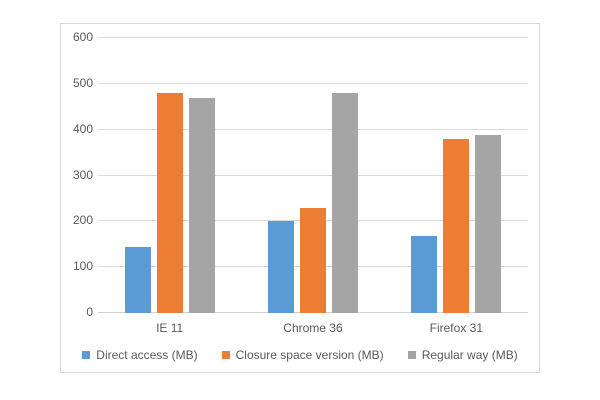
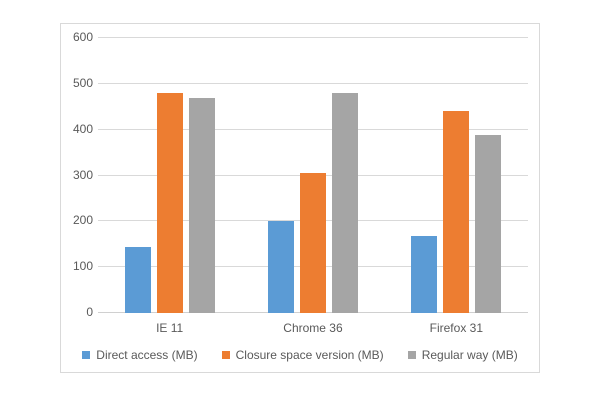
Closure space version (MB)/Chrome 36: 230 -> 300
Closure space version (MB)/Firefox 31: 380 -> 440
